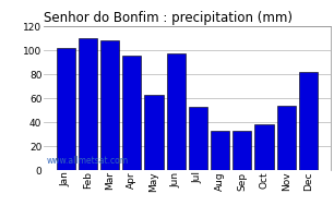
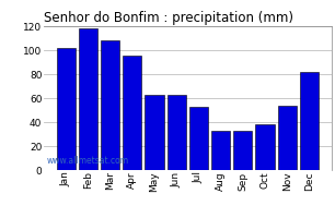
Feb: 110 -> 118
Jun: 97 -> 63
